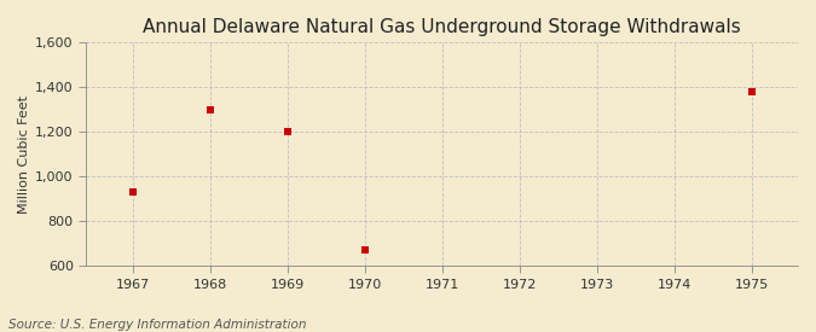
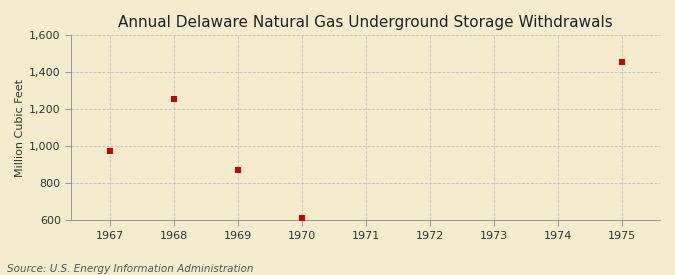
1967: 930 -> 980
1968: 1,300 -> 1,260
1969: 1,200 -> 870
1970: 670 -> 620
1975: 1,380 -> 1,460
